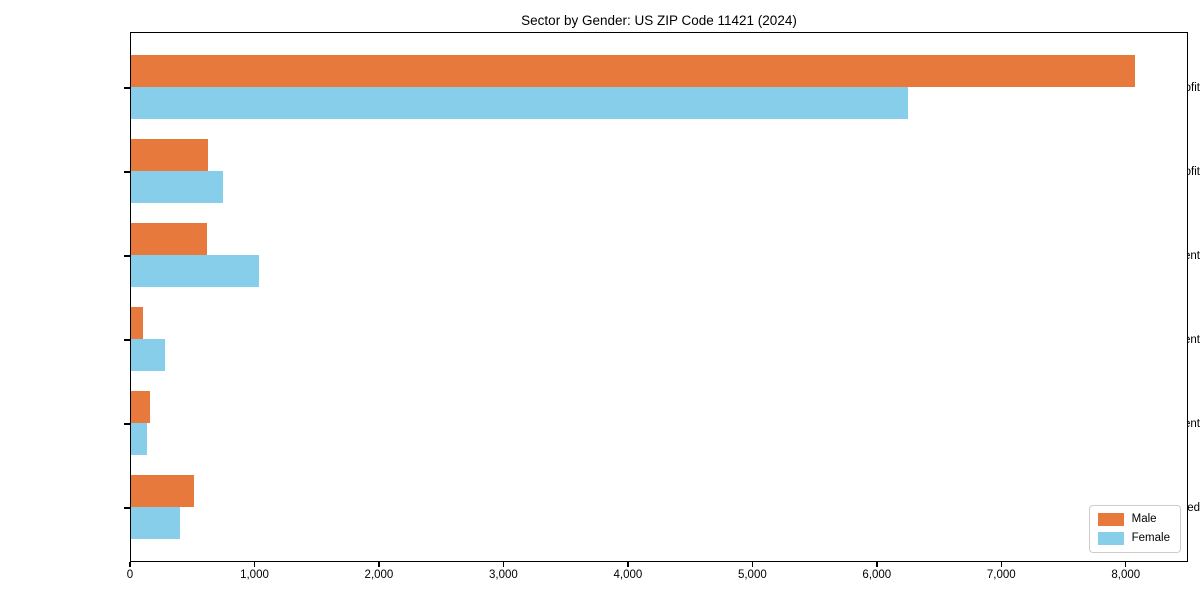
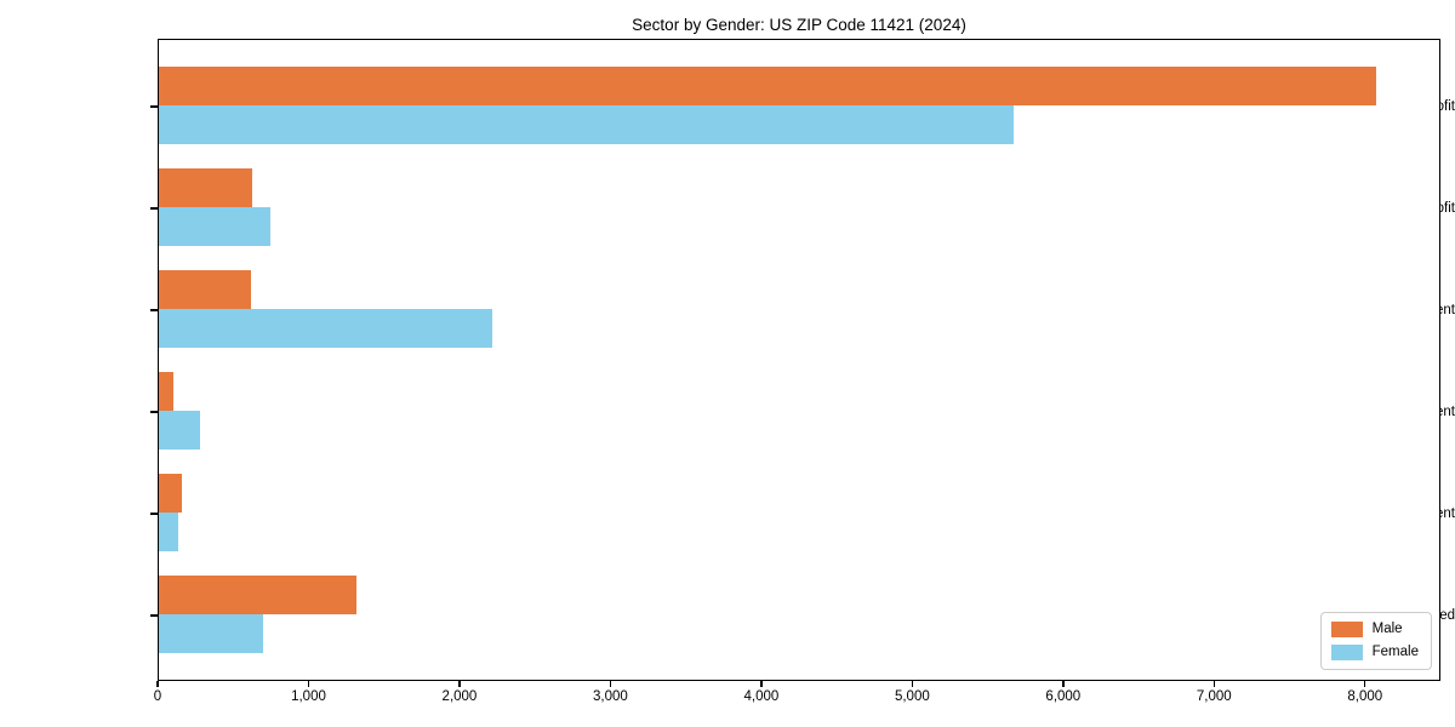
Female/Private For-Profit: 6240 -> 5660
Female/Local Government: 1020 -> 2210
Male/Self-Employed: 510 -> 1310
Female/Self-Employed: 390 -> 690
